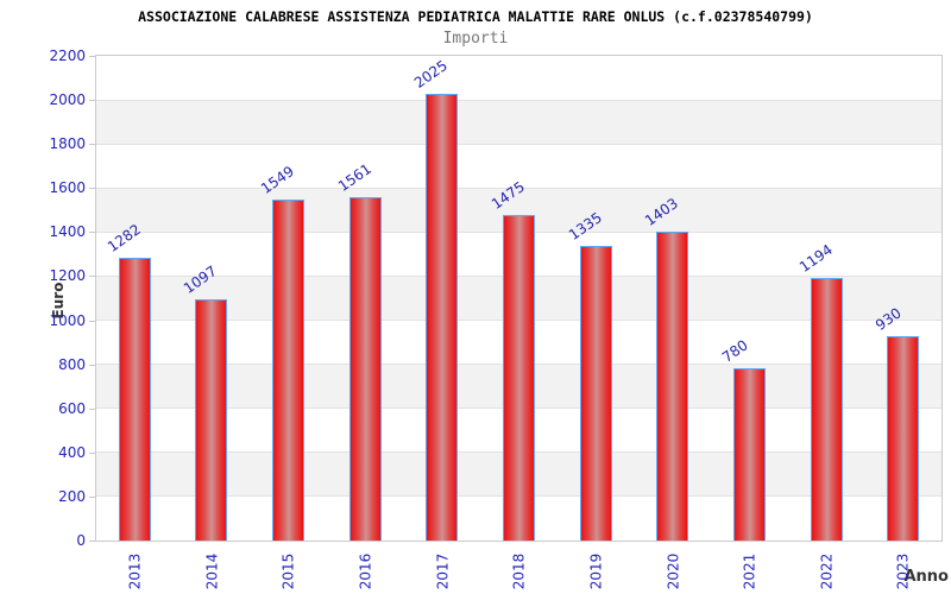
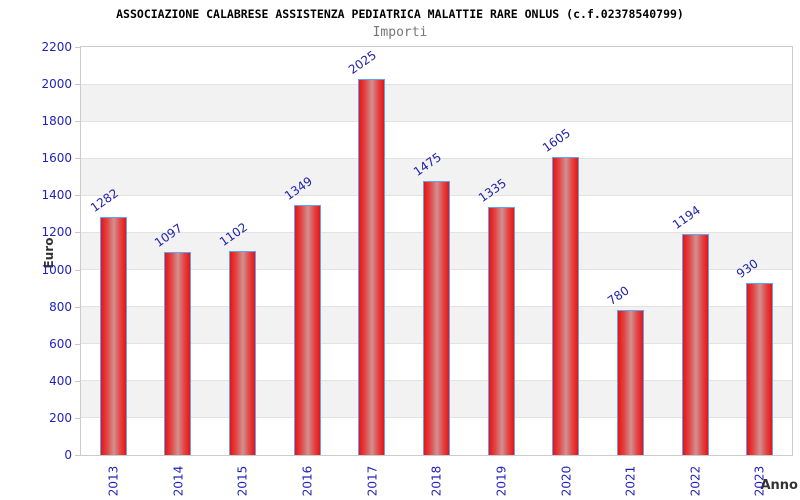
2015: 1549 -> 1102
2016: 1561 -> 1349
2020: 1403 -> 1605
